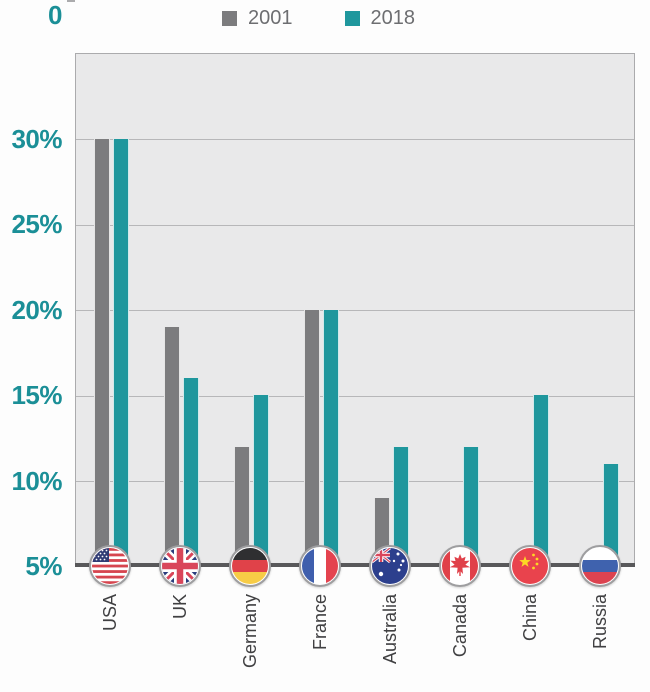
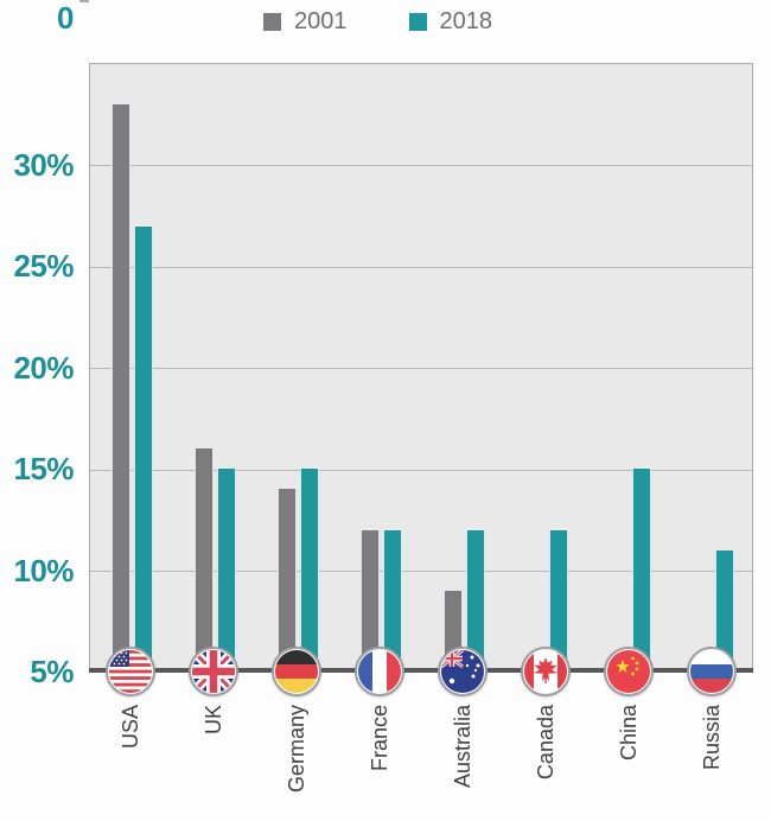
2001/USA: 25% -> 28%
2018/USA: 25% -> 22%
2001/UK: 14% -> 11%
2018/UK: 11% -> 10%
2001/Germany: 7% -> 9%
2001/France: 15% -> 7%
2018/France: 15% -> 7%
